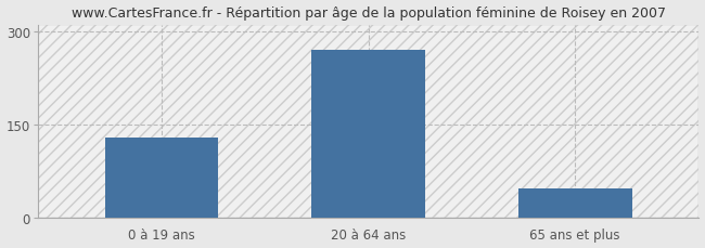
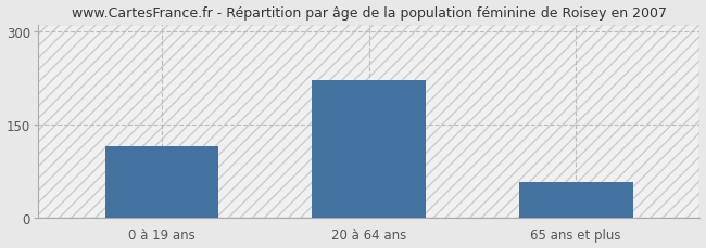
0 à 19 ans: 130 -> 116
20 à 64 ans: 270 -> 222
65 ans et plus: 47 -> 58
